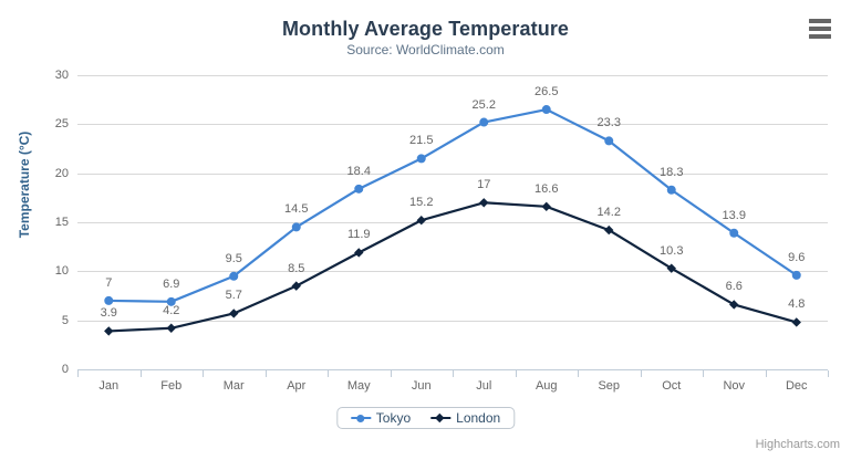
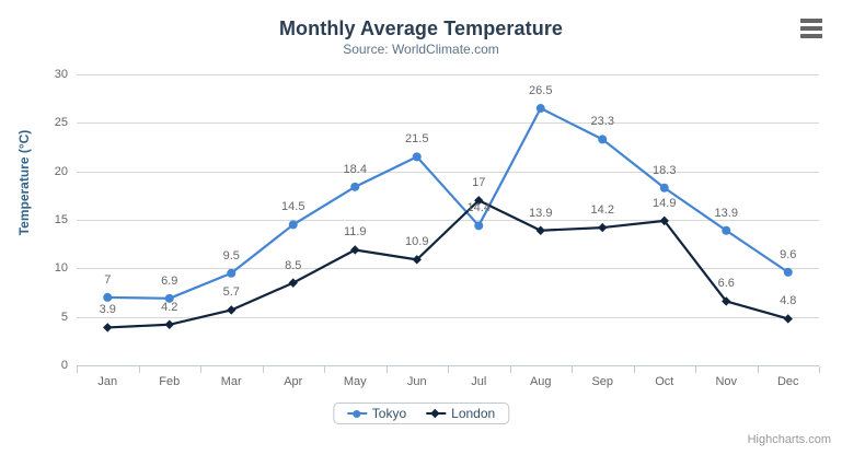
London/Jun: 15.2 -> 10.9
Tokyo/Jul: 25.2 -> 14.4
London/Aug: 16.6 -> 13.9
London/Oct: 10.3 -> 14.9
